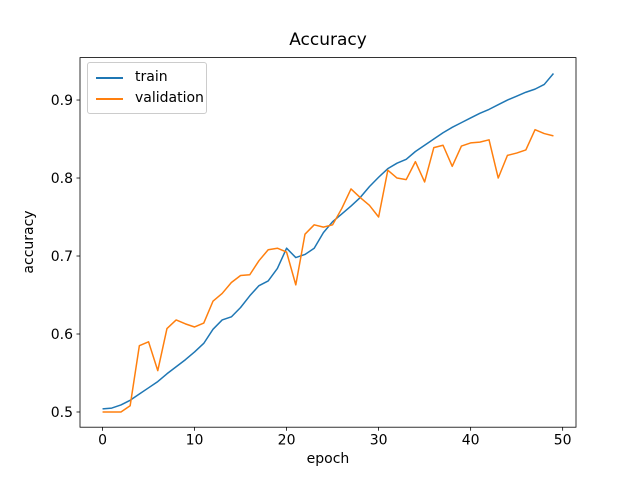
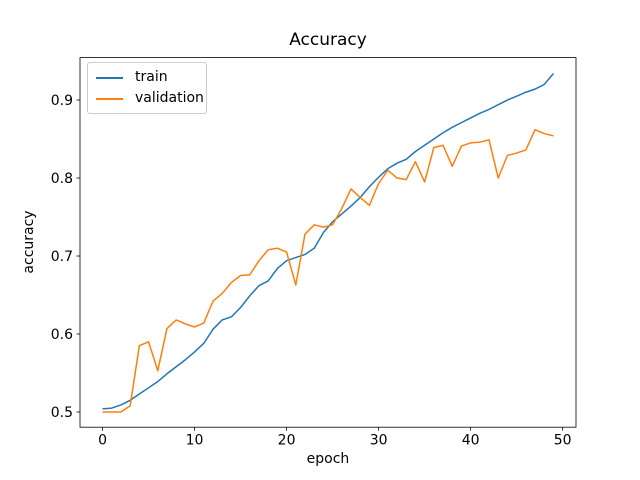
train/20: 0.71 -> 0.69
validation/30: 0.75 -> 0.79
